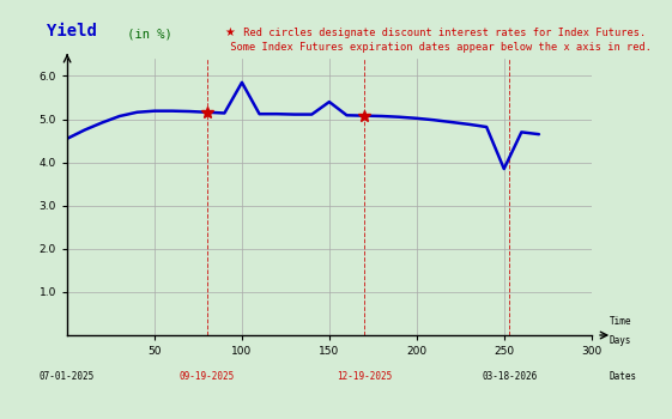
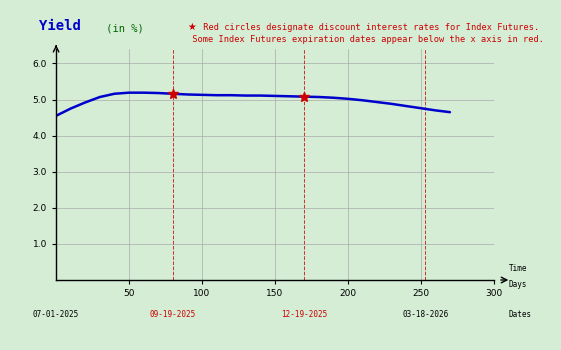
100: 5.85 -> 5.13
150: 5.40 -> 5.10
250: 3.85 -> 4.76
